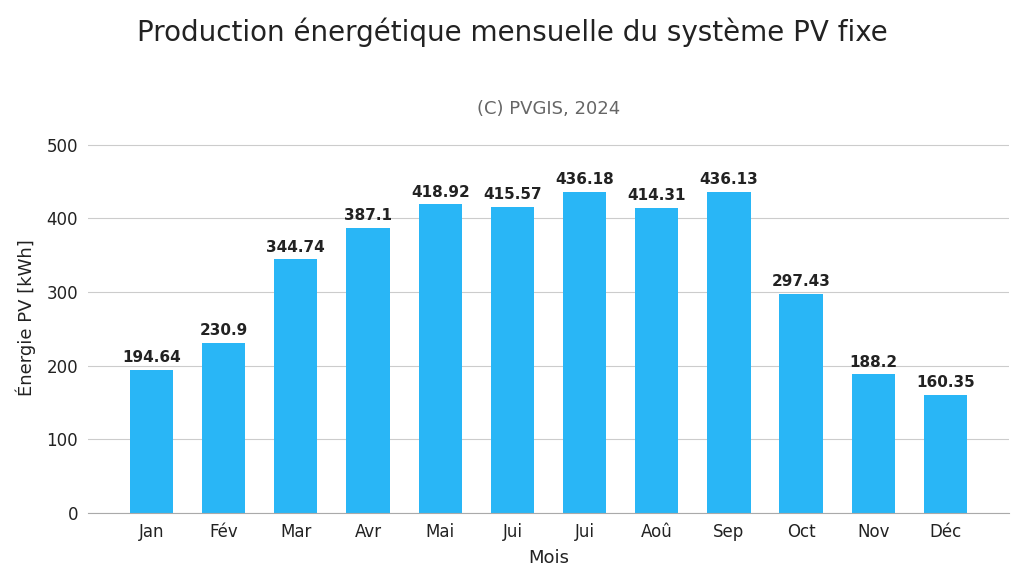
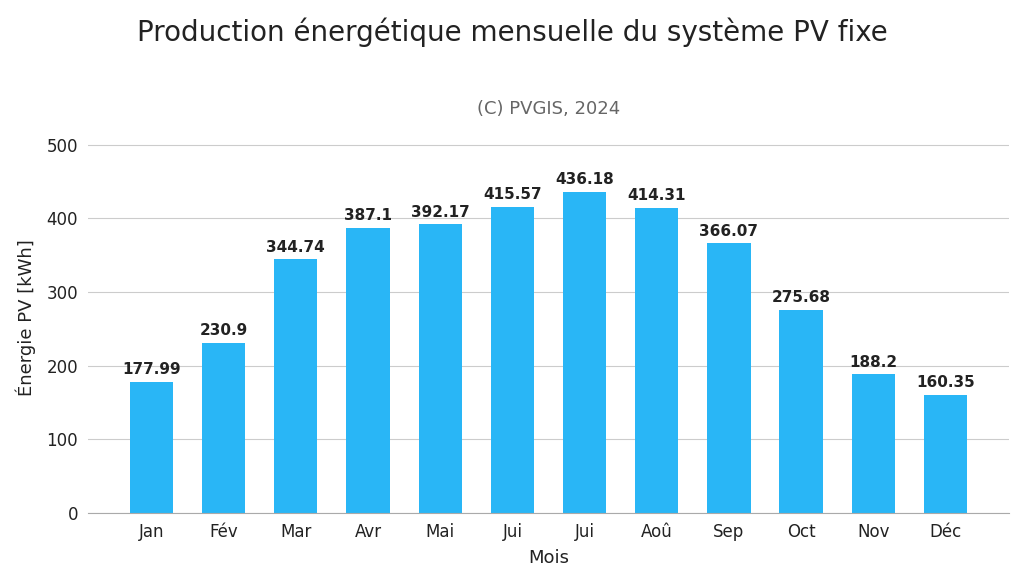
Jan: 194.64 -> 177.99
Mai: 418.92 -> 392.17
Sep: 436.13 -> 366.07
Oct: 297.43 -> 275.68
